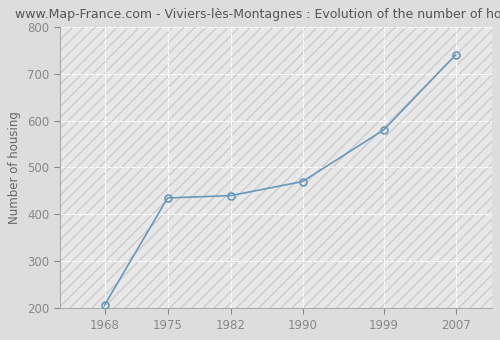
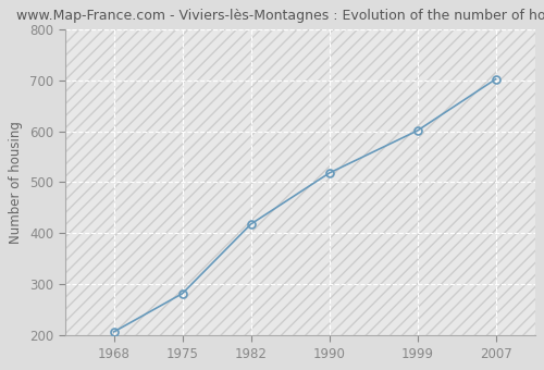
1975: 435 -> 282
1982: 440 -> 418
1990: 470 -> 518
1999: 580 -> 601
2007: 740 -> 702
